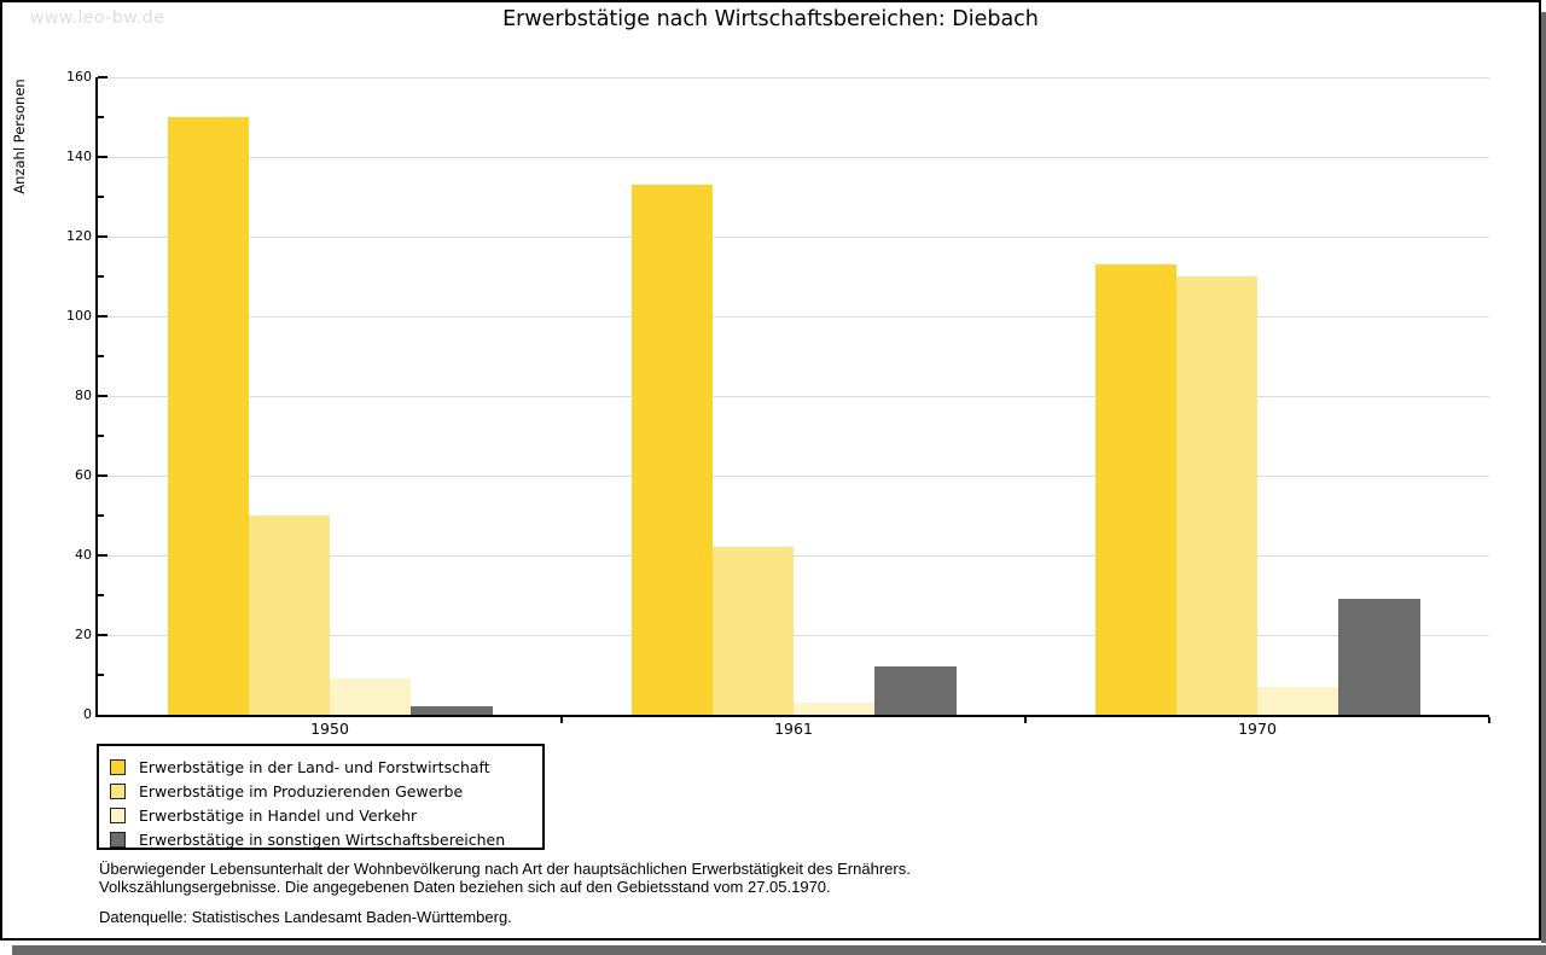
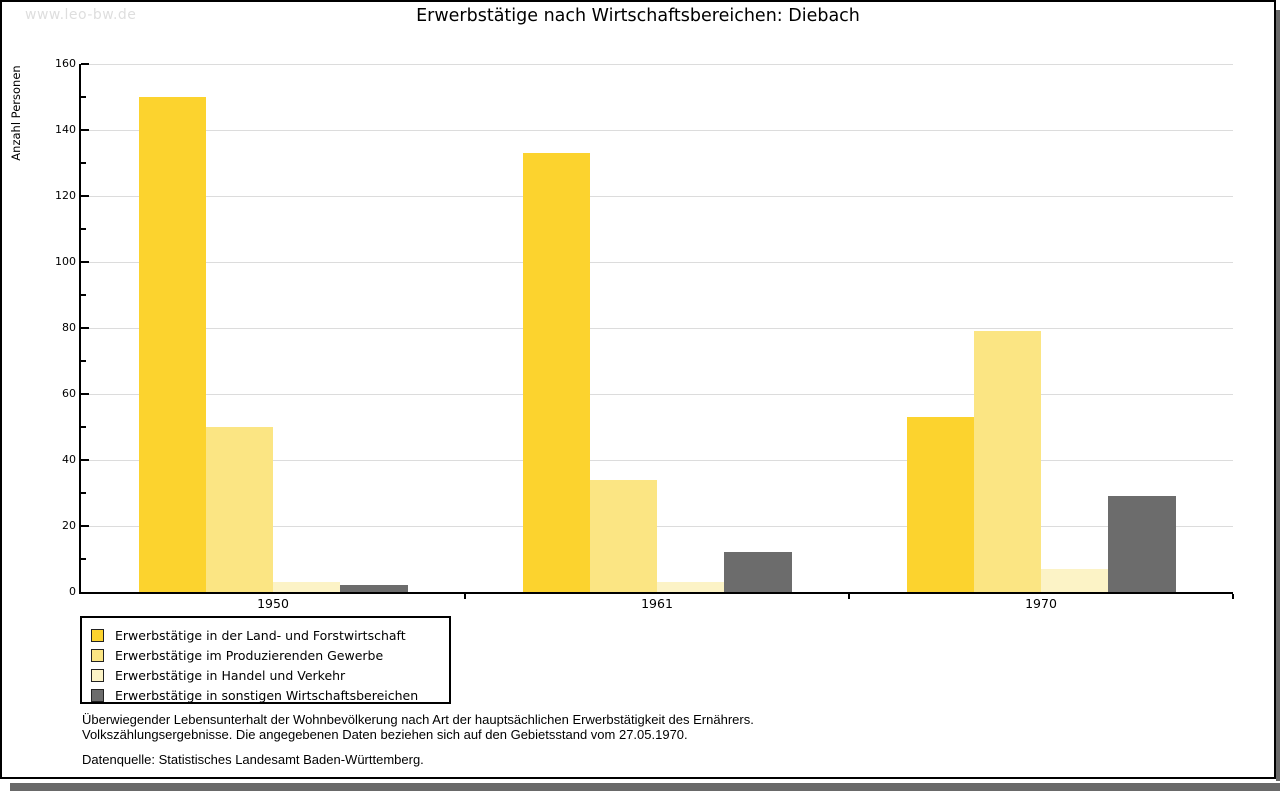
Erwerbstätige in Handel und Verkehr/1950: 9 -> 3
Erwerbstätige im Produzierenden Gewerbe/1961: 42 -> 34
Erwerbstätige in der Land- und Forstwirtschaft/1970: 113 -> 53
Erwerbstätige im Produzierenden Gewerbe/1970: 110 -> 79
